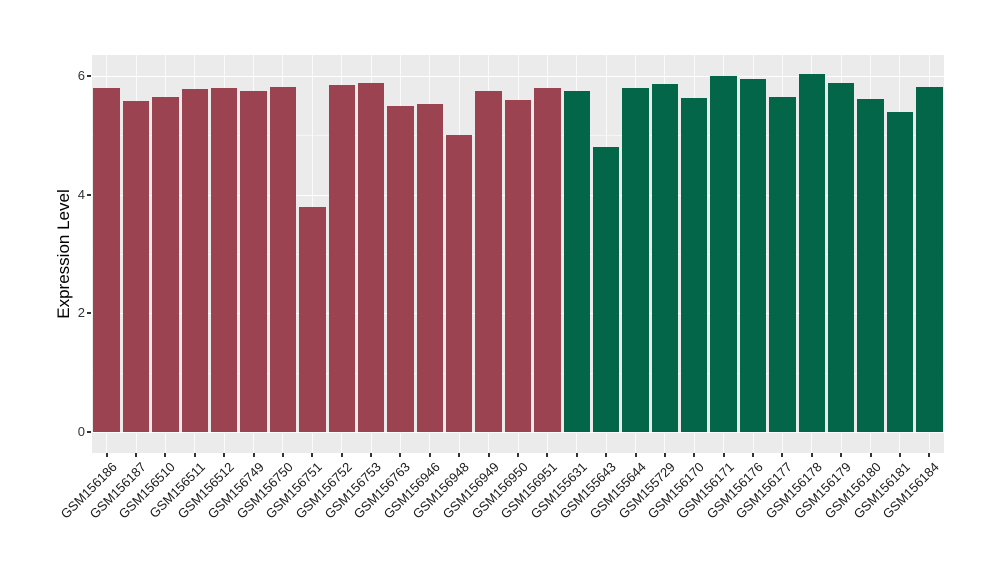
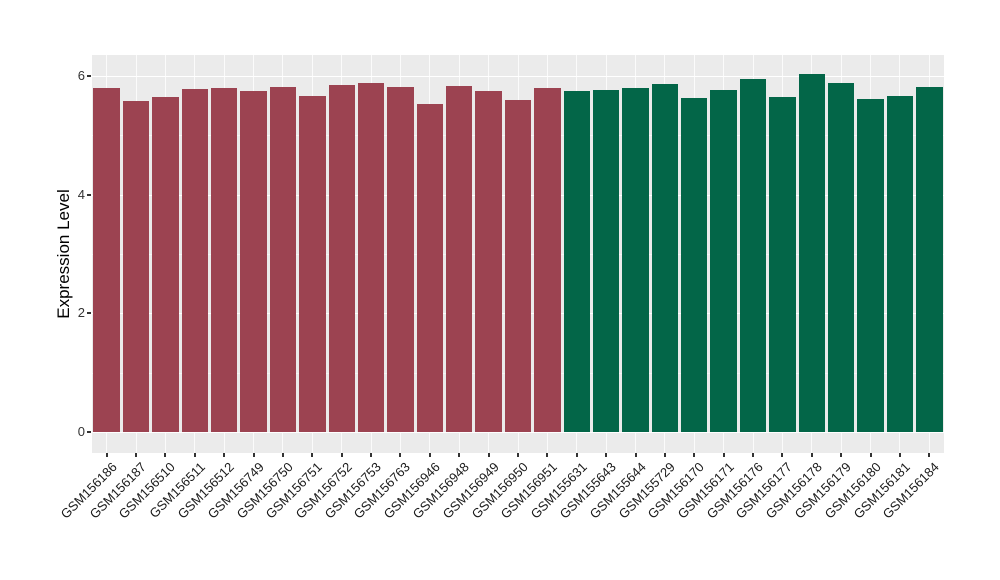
GSM156751: 3.8 -> 5.7
GSM156763: 5.5 -> 5.8
GSM156948: 5.0 -> 5.8
GSM155643: 4.8 -> 5.8
GSM156171: 6.0 -> 5.8
GSM156181: 5.4 -> 5.7
